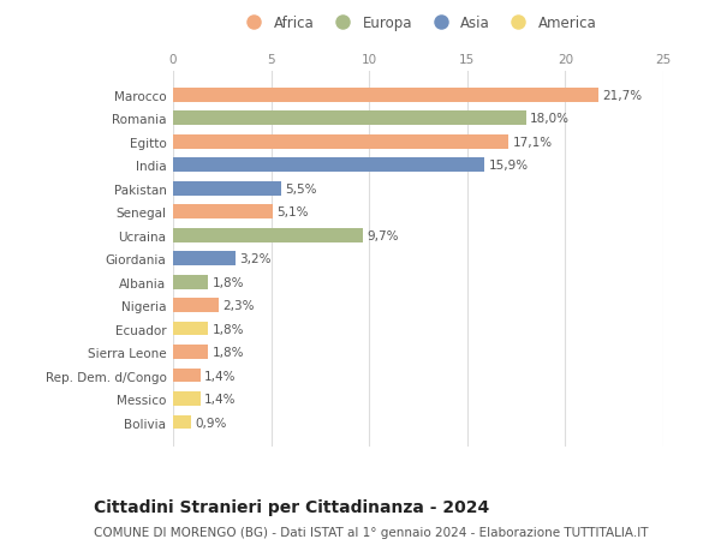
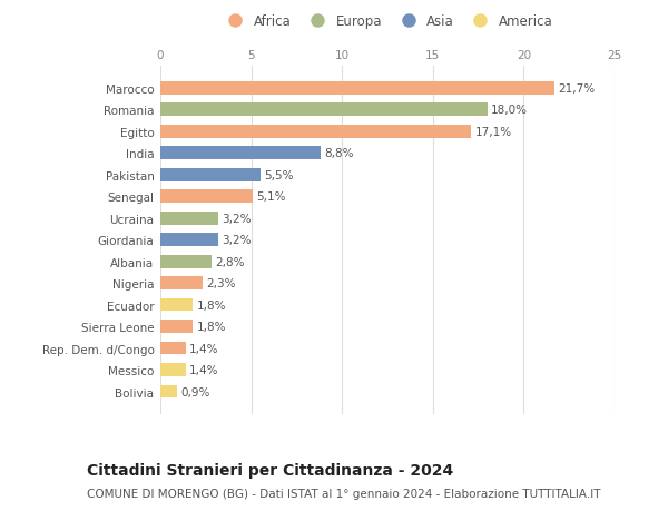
India: 15,9% -> 8,8%
Ucraina: 9,7% -> 3,2%
Albania: 1,8% -> 2,8%
